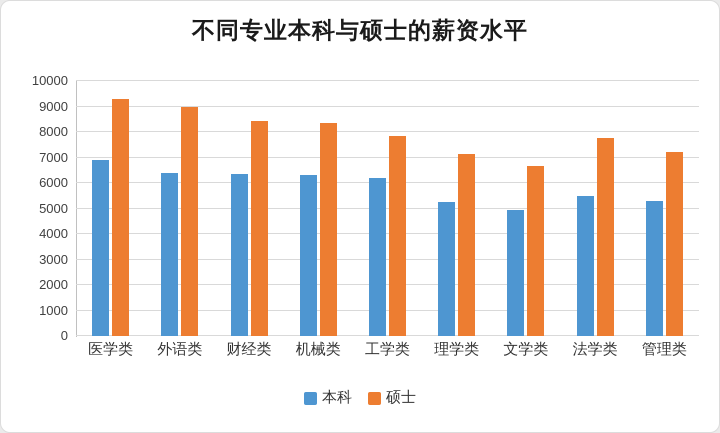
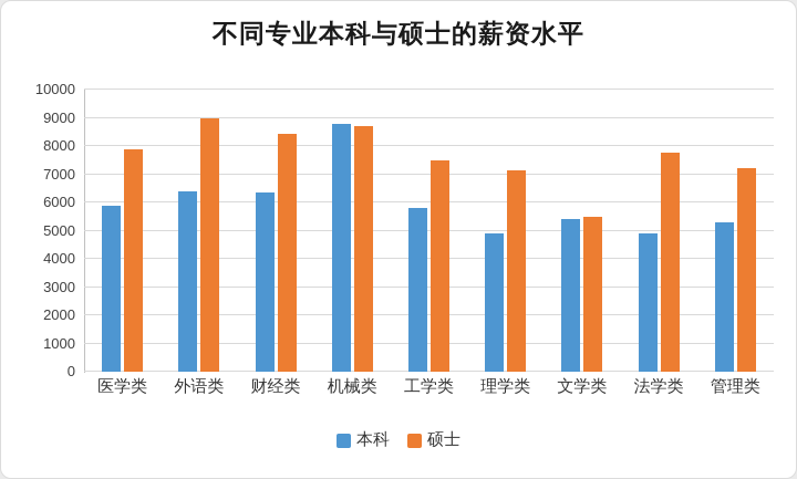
本科/医学类: 6900 -> 5900
硕士/医学类: 9300 -> 7900
本科/机械类: 6300 -> 8800
硕士/机械类: 8400 -> 8700
本科/工学类: 6200 -> 5800
硕士/工学类: 7800 -> 7500
本科/理学类: 5200 -> 4900
本科/文学类: 5000 -> 5400
硕士/文学类: 6600 -> 5500
本科/法学类: 5500 -> 4900
